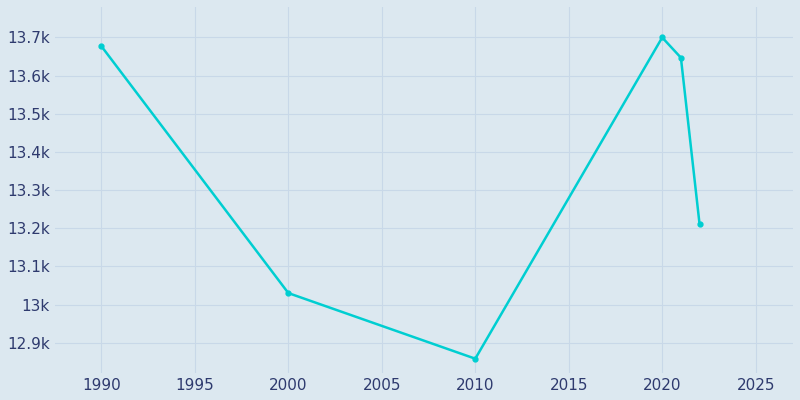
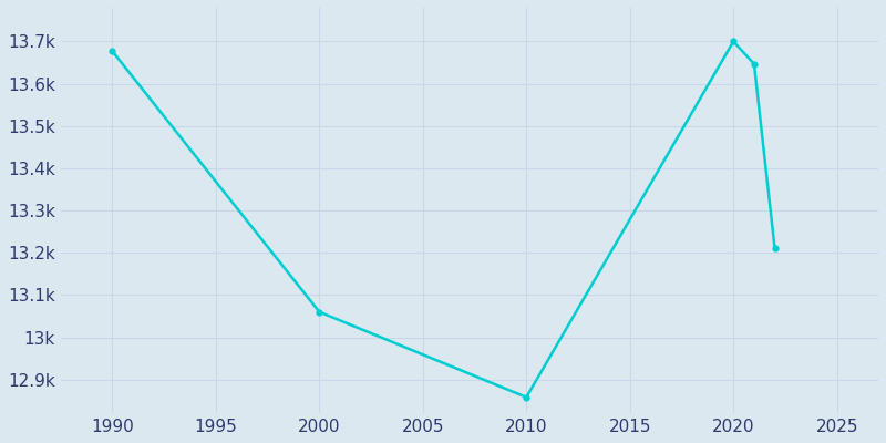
2000: 13.030k -> 13.060k
